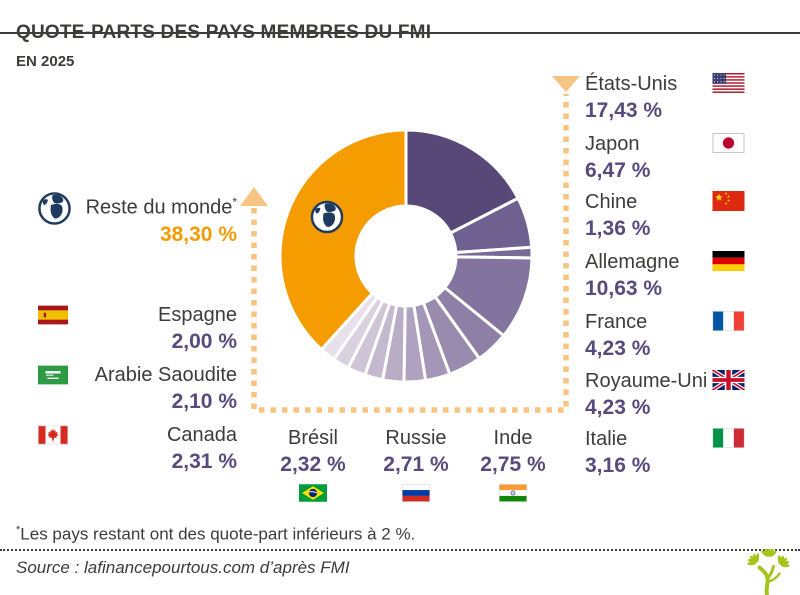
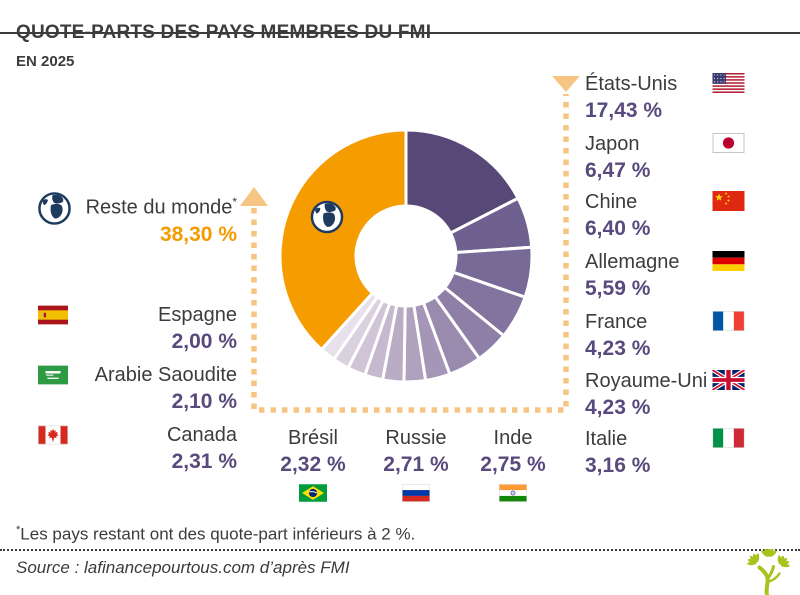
Chine: 1,36 -> 6,40
Allemagne: 10,63 -> 5,59
